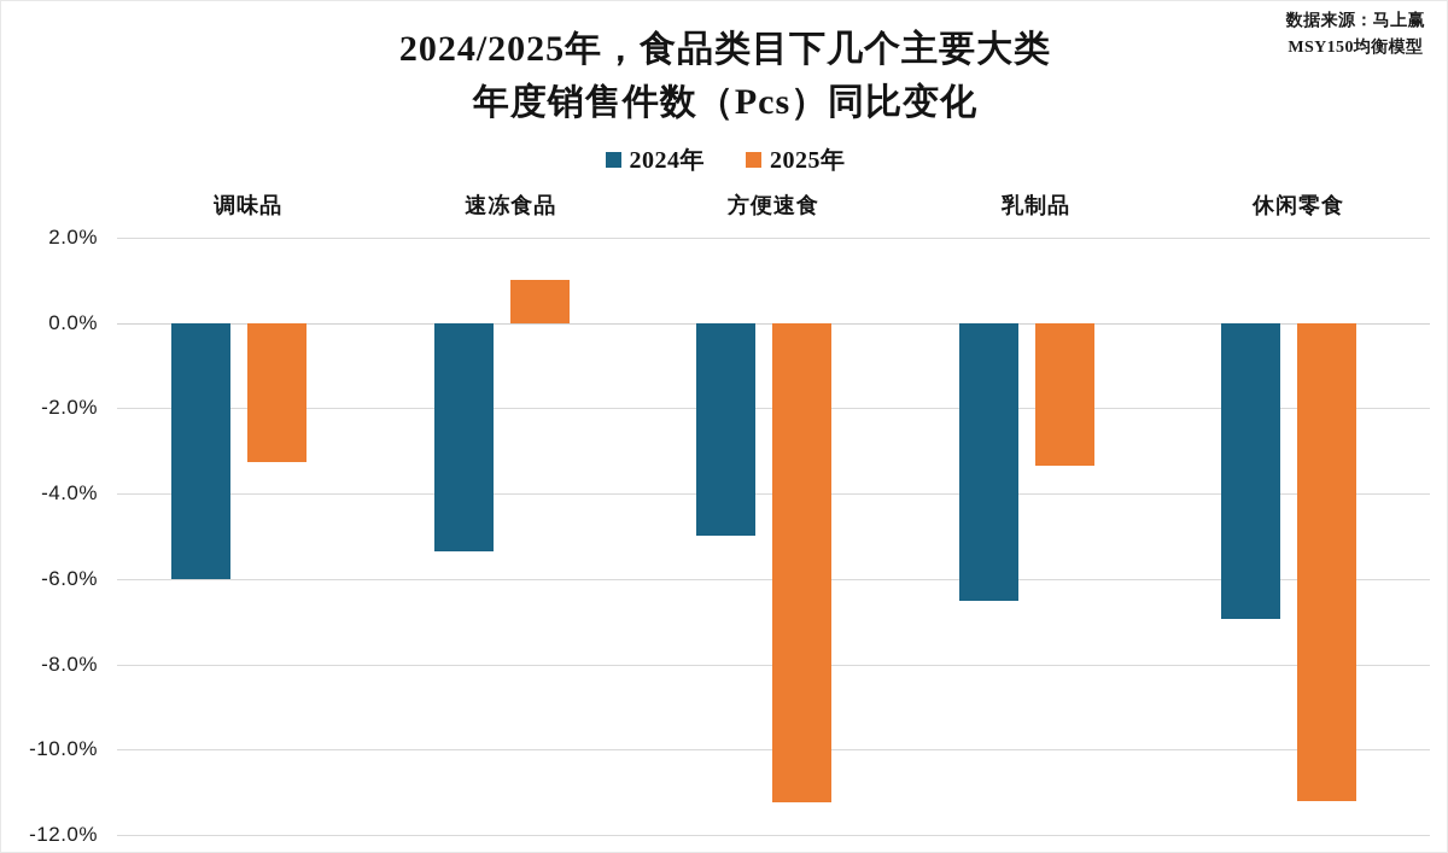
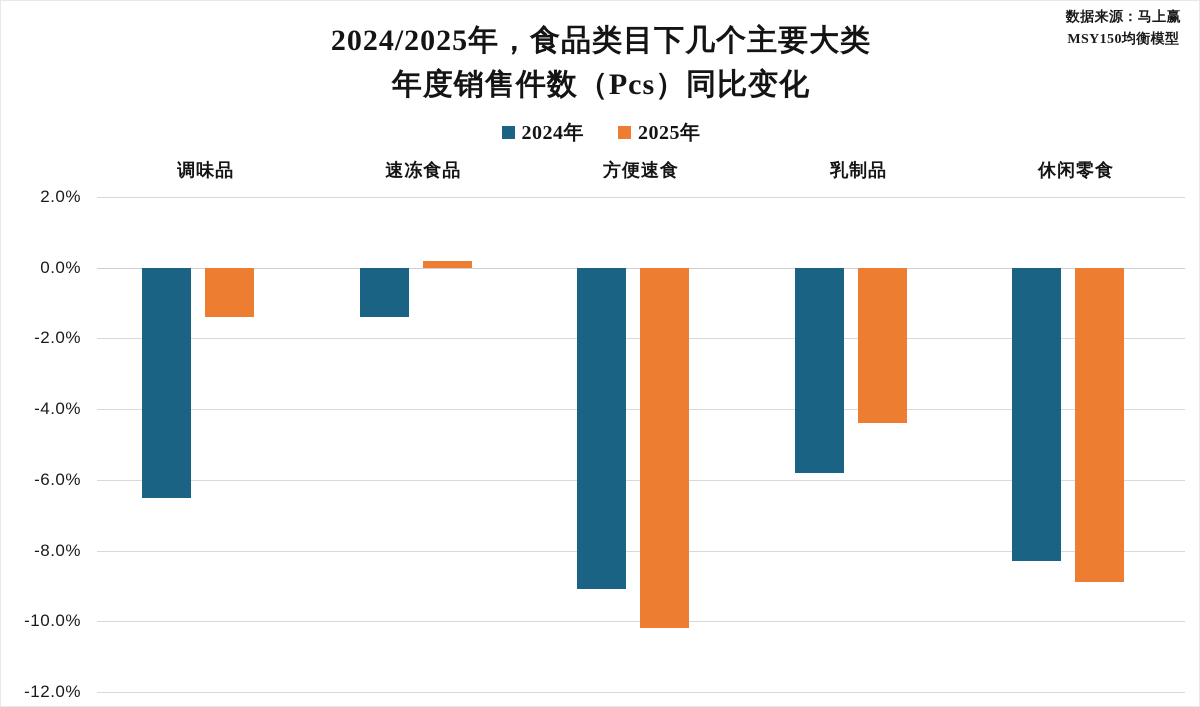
2024年/调味品: -6.0% -> -6.5%
2025年/调味品: -3.2% -> -1.4%
2024年/速冻食品: -5.3% -> -1.4%
2025年/速冻食品: 1.0% -> 0.2%
2024年/方便速食: -5.0% -> -9.1%
2025年/方便速食: -11.2% -> -10.2%
2024年/乳制品: -6.5% -> -5.8%
2025年/乳制品: -3.4% -> -4.4%
2024年/休闲零食: -7.0% -> -8.3%
2025年/休闲零食: -11.2% -> -8.9%
